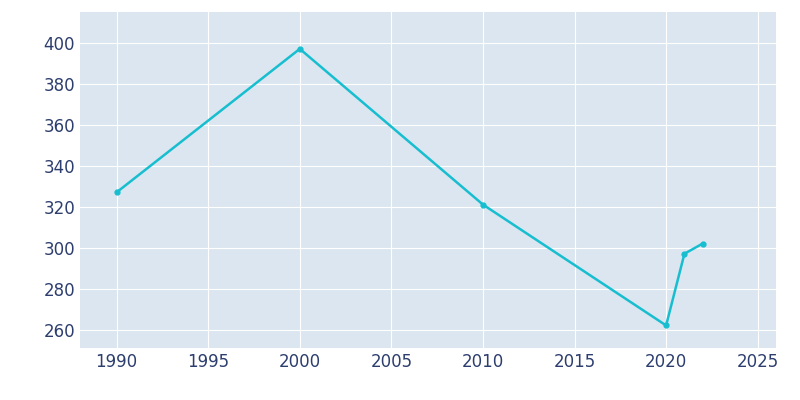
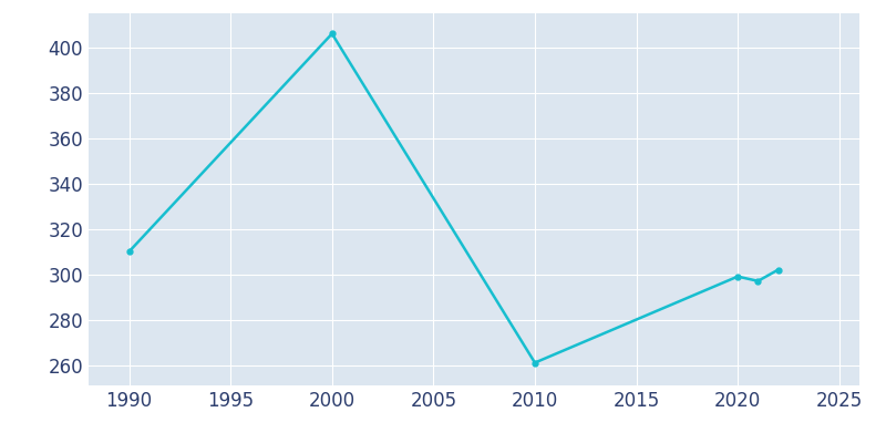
1990: 327 -> 310
2000: 397 -> 406
2010: 321 -> 261
2020: 262 -> 299
